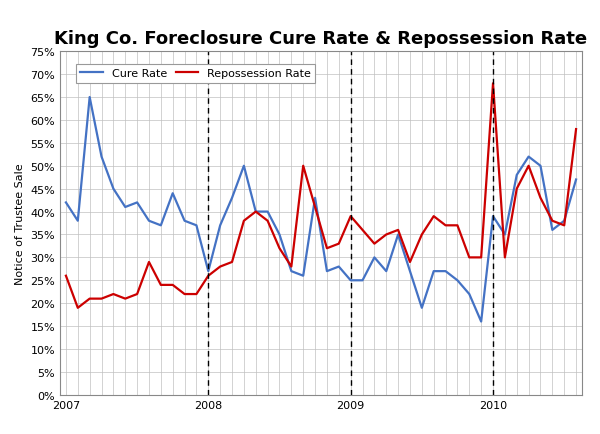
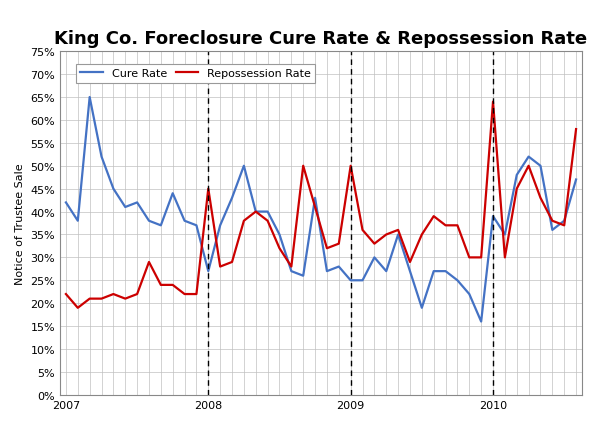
Repossession Rate/2007: 26% -> 22%
Repossession Rate/2008: 26% -> 45%
Repossession Rate/2009: 39% -> 50%
Repossession Rate/2010: 68% -> 64%
